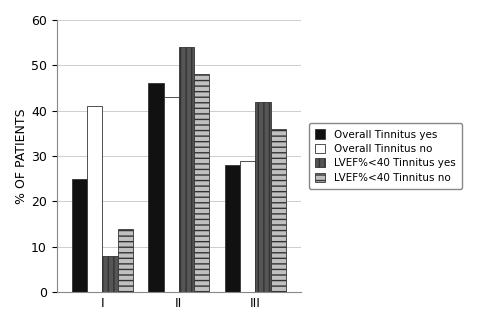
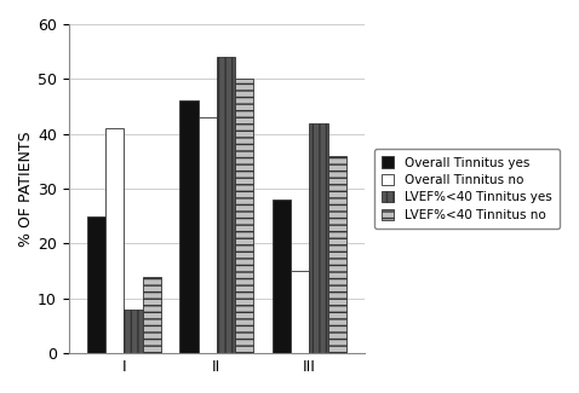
LVEF%<40 Tinnitus no/II: 48 -> 50
Overall Tinnitus no/III: 29 -> 15
